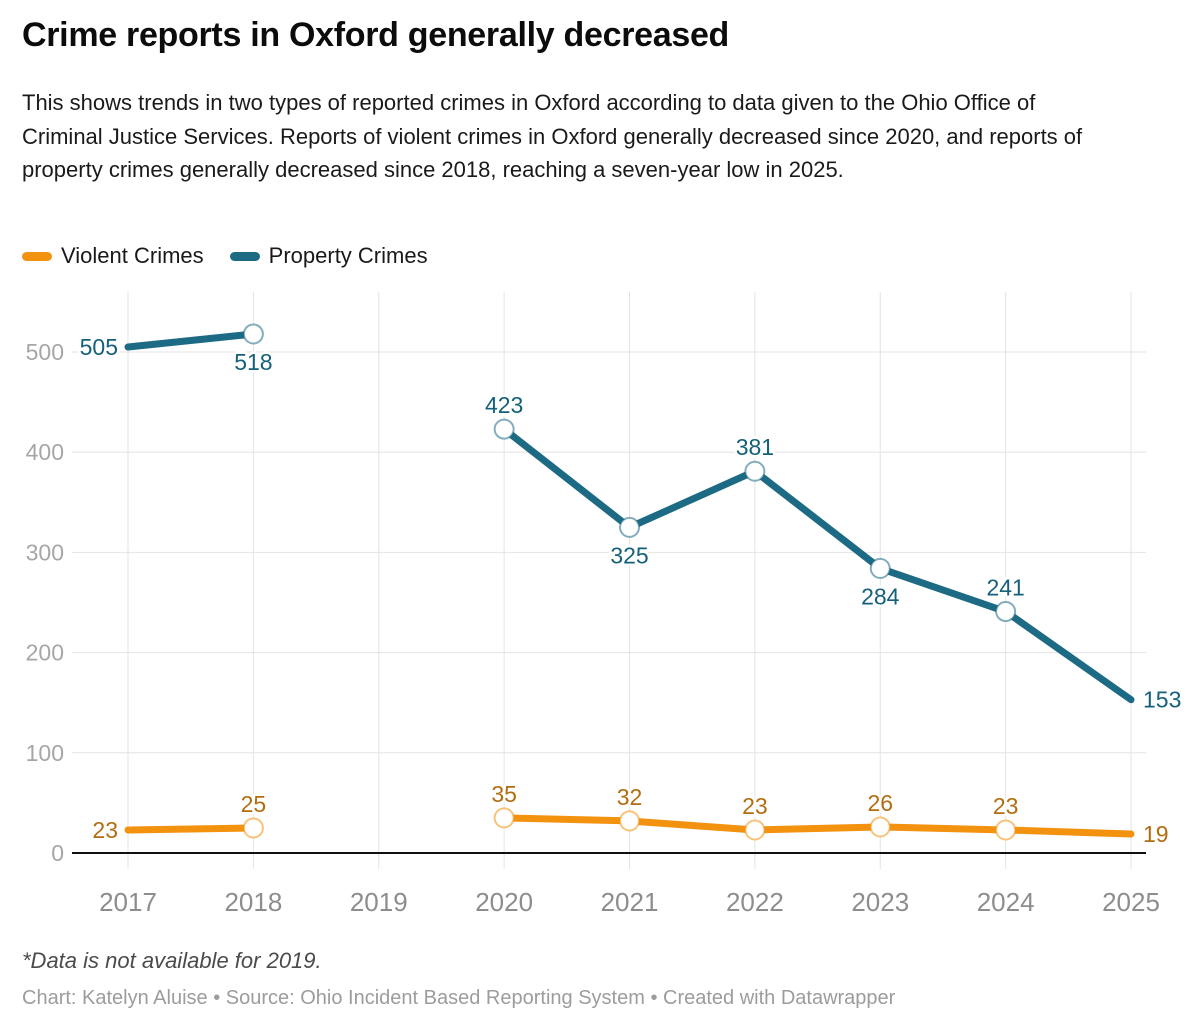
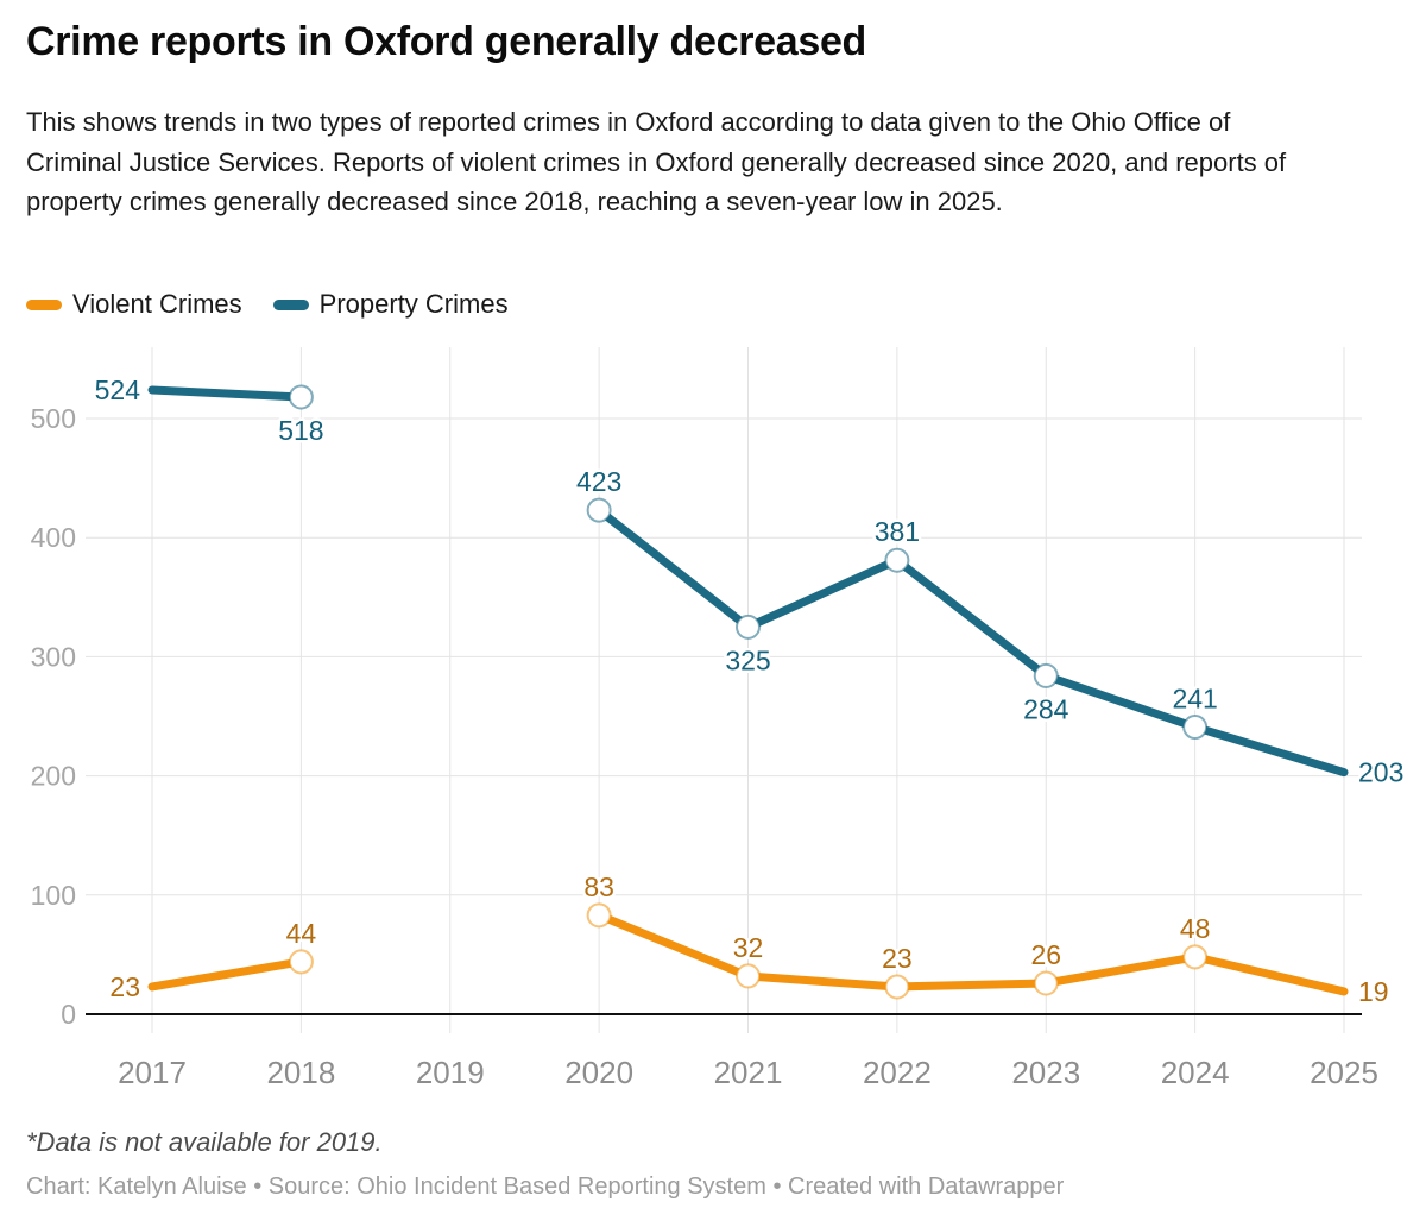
Property Crimes/2017: 505 -> 524
Violent Crimes/2018: 25 -> 44
Violent Crimes/2020: 35 -> 83
Violent Crimes/2024: 23 -> 48
Property Crimes/2025: 153 -> 203
